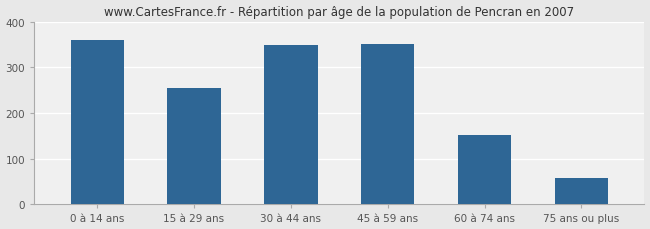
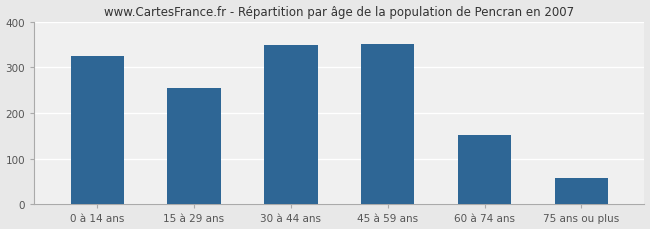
0 à 14 ans: 360 -> 325
